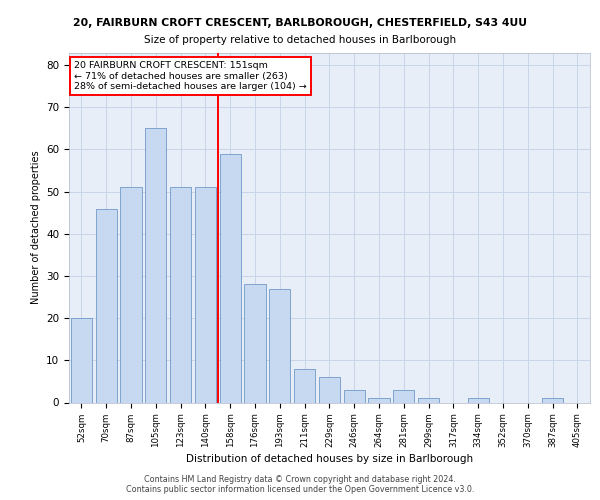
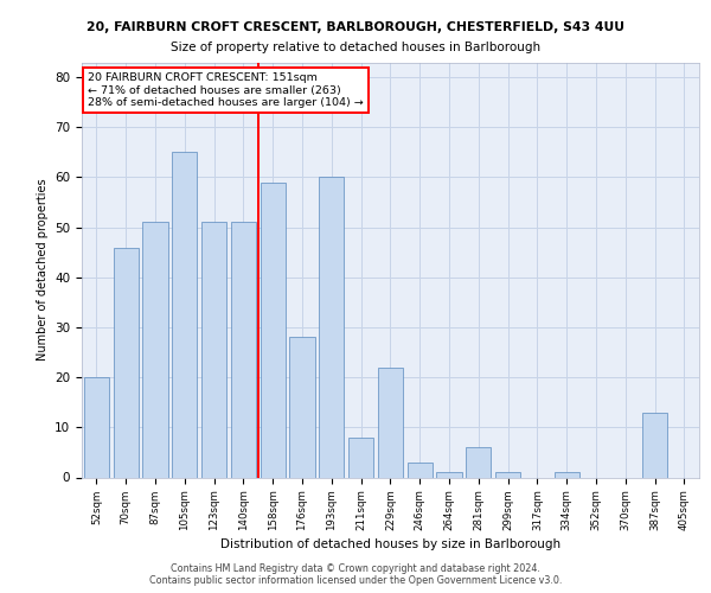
193sqm: 27 -> 60
229sqm: 6 -> 22
281sqm: 3 -> 6
387sqm: 1 -> 13
